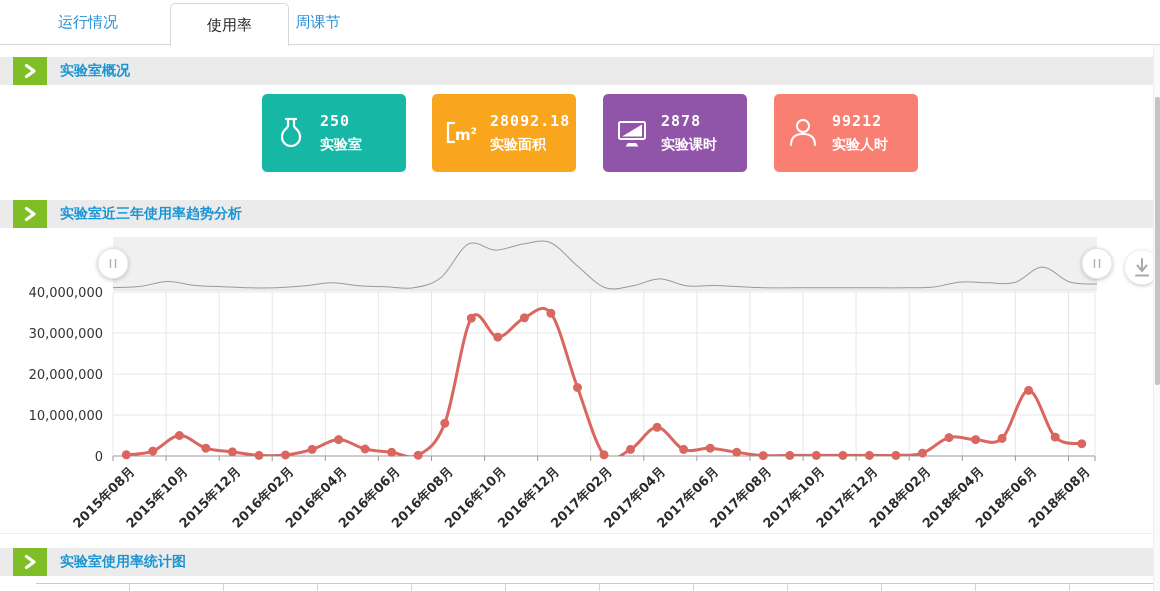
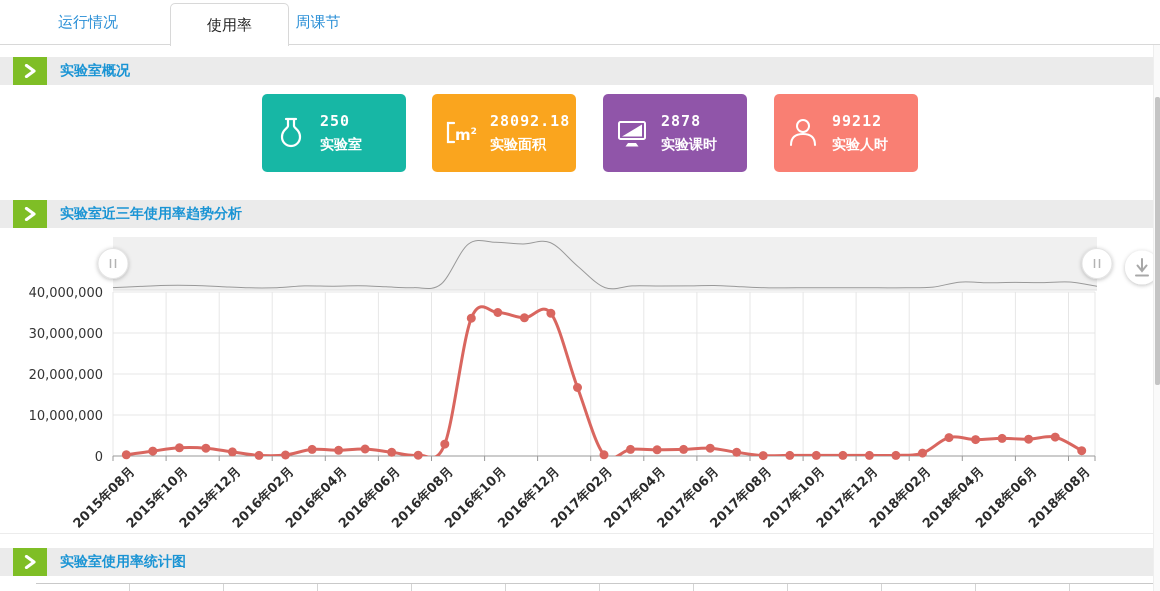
2015年10月: 5000000 -> 2000000
2016年04月: 4000000 -> 1000000
2016年08月: 8000000 -> 3000000
2016年10月: 29000000 -> 35000000
2017年04月: 7000000 -> 2000000
2018年06月: 16000000 -> 4000000
2018年08月: 3000000 -> 1000000
